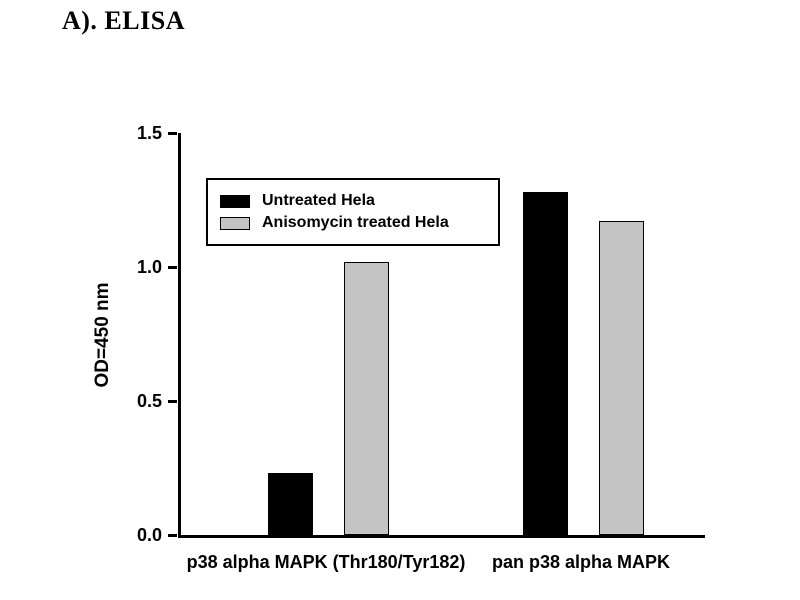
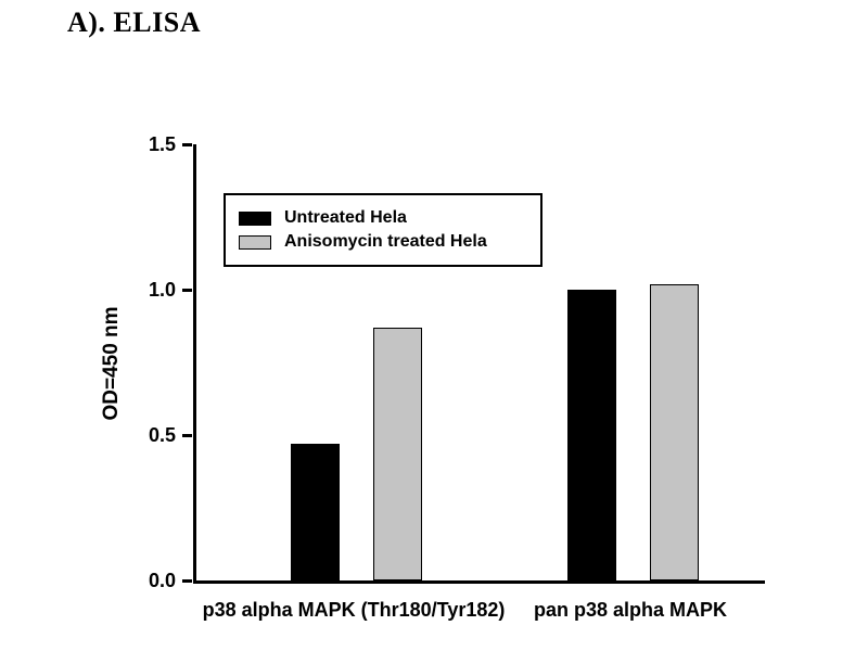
Untreated Hela/p38 alpha MAPK (Thr180/Tyr182): 0.23 -> 0.47
Anisomycin treated Hela/p38 alpha MAPK (Thr180/Tyr182): 1.02 -> 0.87
Untreated Hela/pan p38 alpha MAPK: 1.28 -> 1.00
Anisomycin treated Hela/pan p38 alpha MAPK: 1.17 -> 1.02
